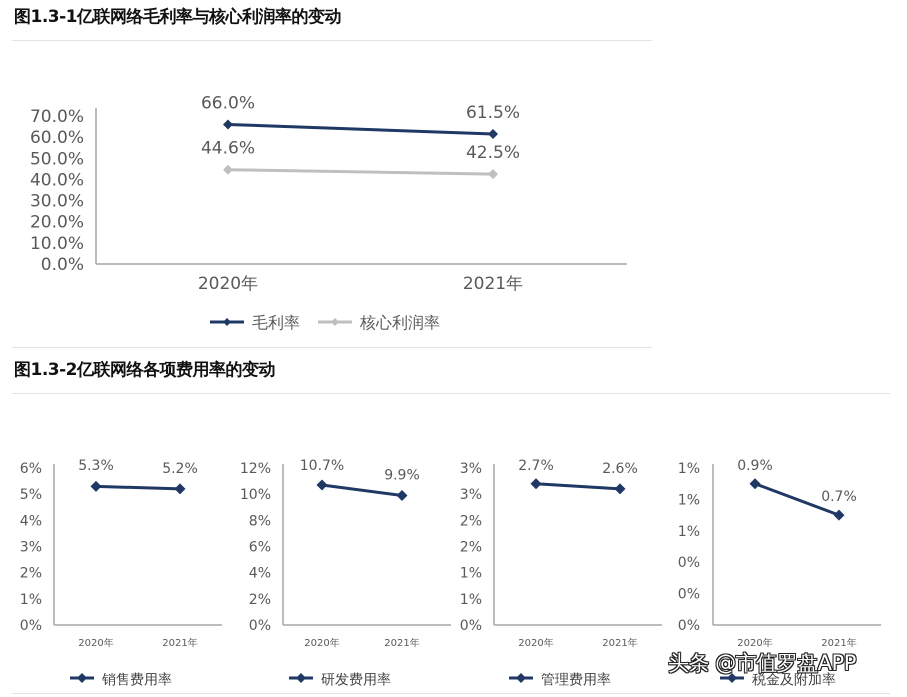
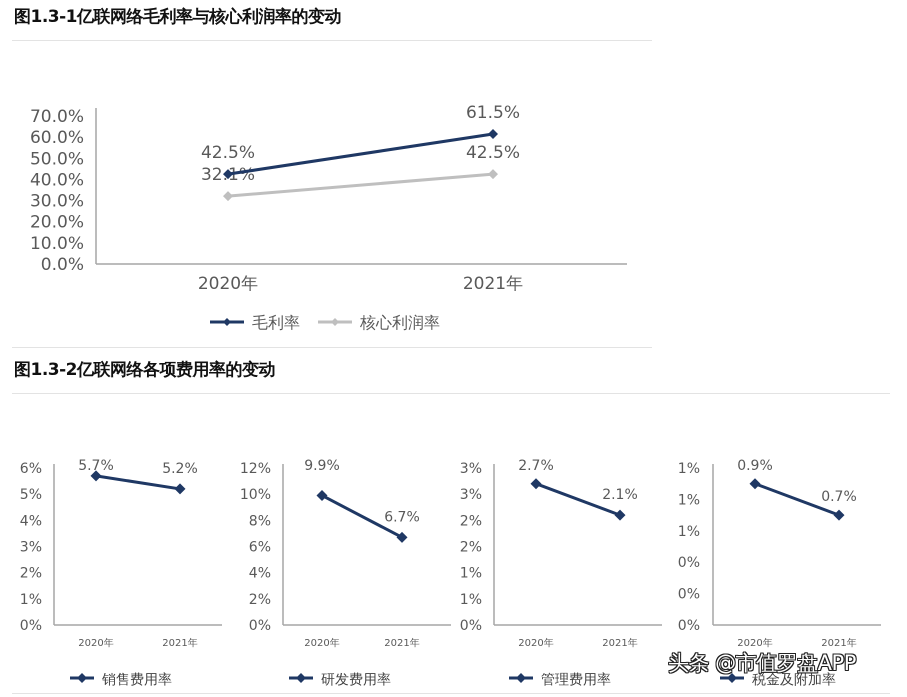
图1.3-1亿联网络毛利率与核心利润率的变动/毛利率/2020年: 66.0% -> 42.5%
图1.3-1亿联网络毛利率与核心利润率的变动/核心利润率/2020年: 44.6% -> 32.1%
销售费用率/2020年: 5.3% -> 5.7%
研发费用率/2020年: 10.7% -> 9.9%
研发费用率/2021年: 9.9% -> 6.7%
管理费用率/2021年: 2.6% -> 2.1%
